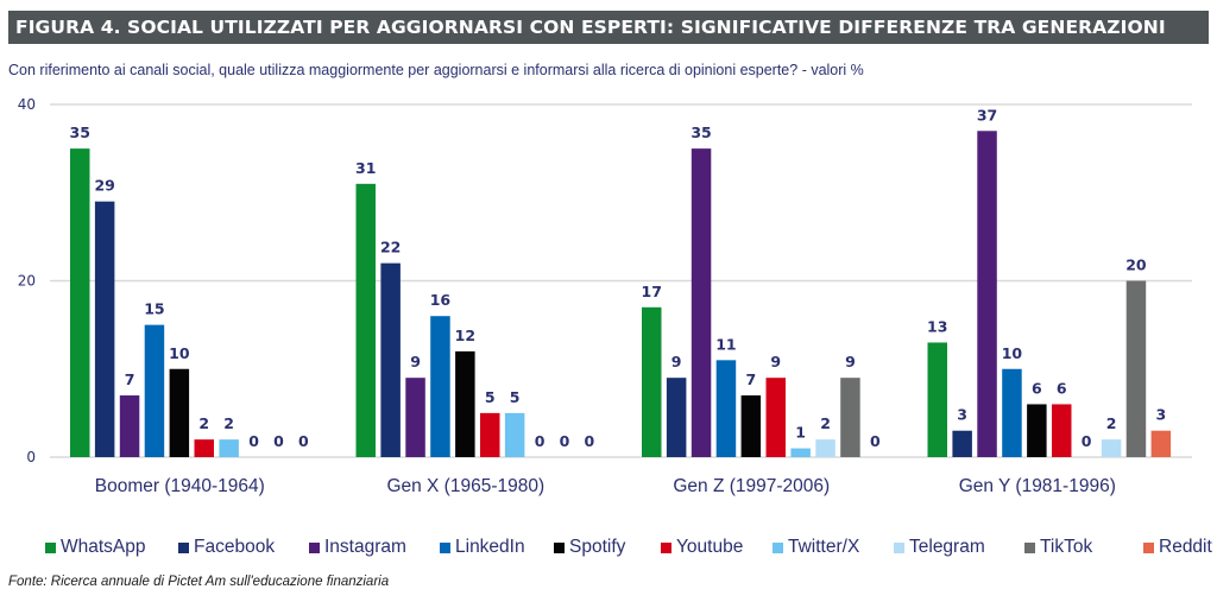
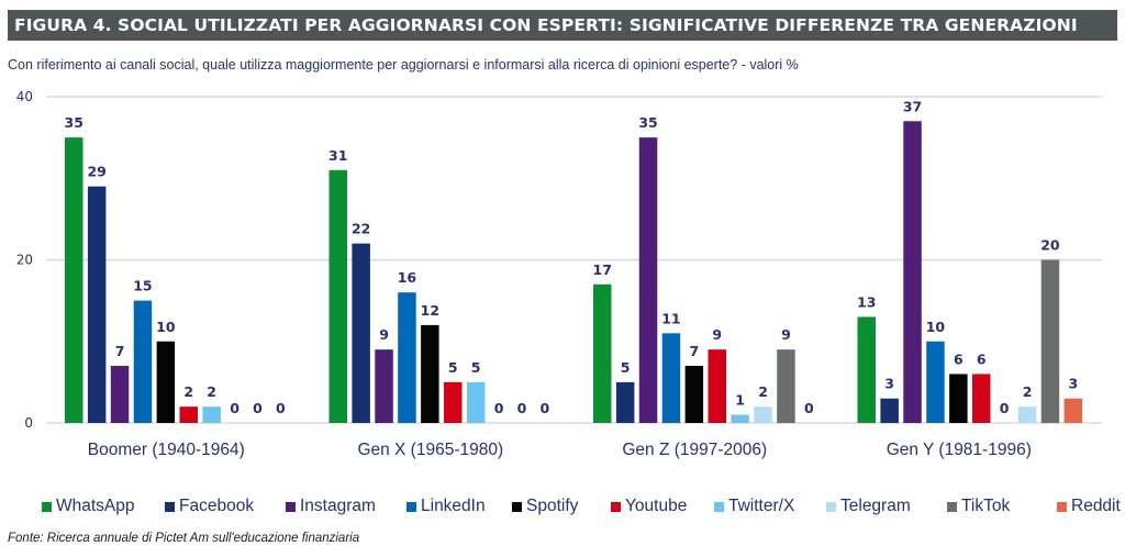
Facebook/Gen Z (1997-2006): 9 -> 5
